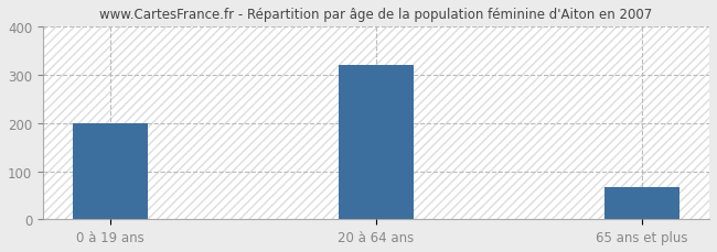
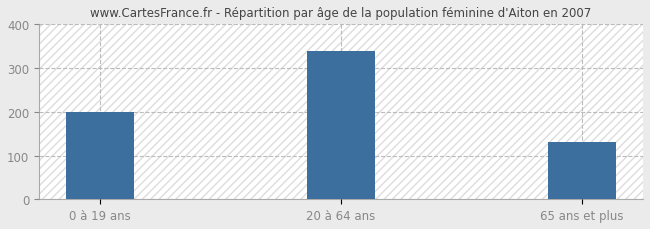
20 à 64 ans: 320 -> 340
65 ans et plus: 68 -> 130
